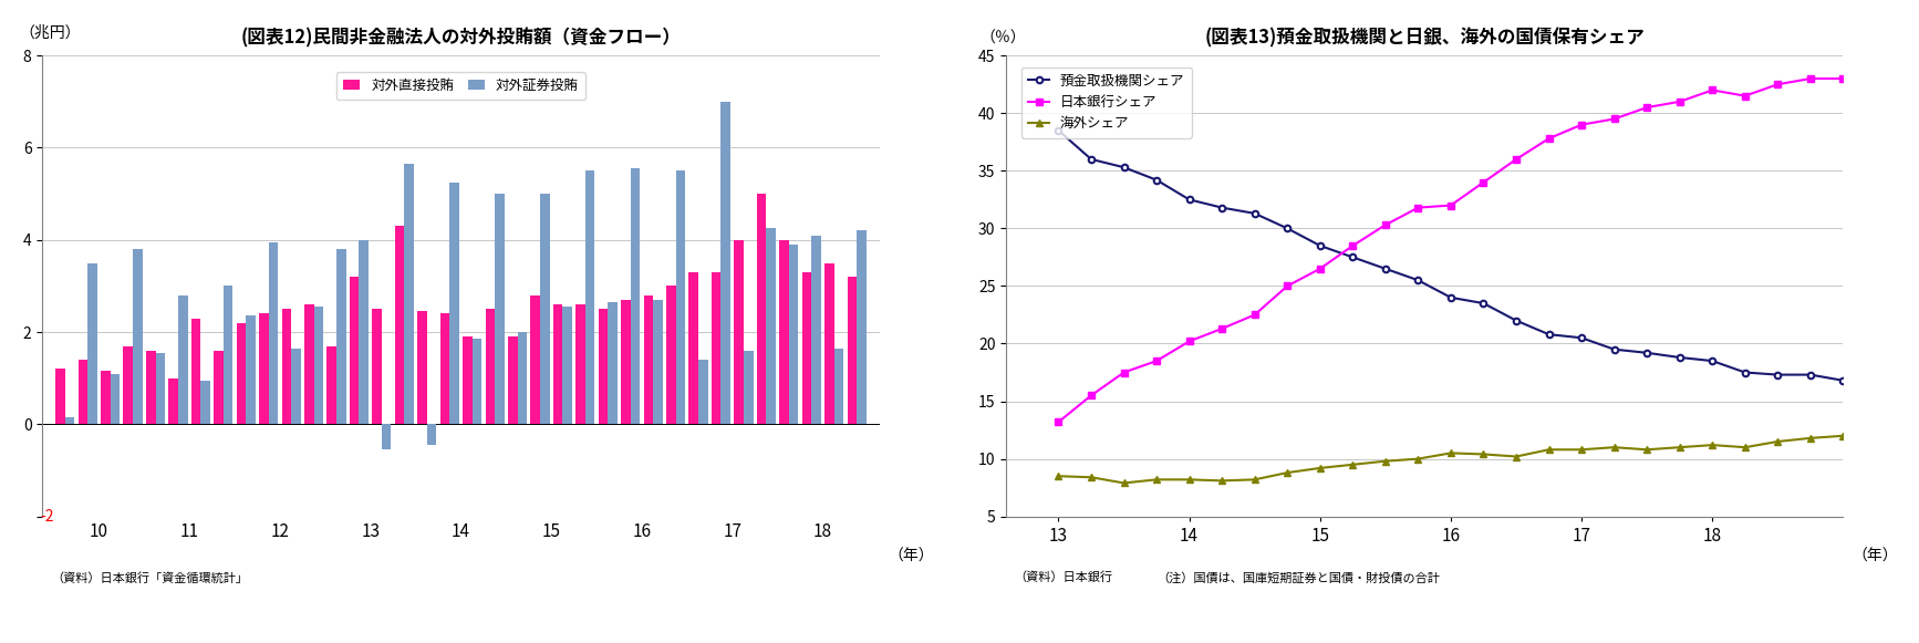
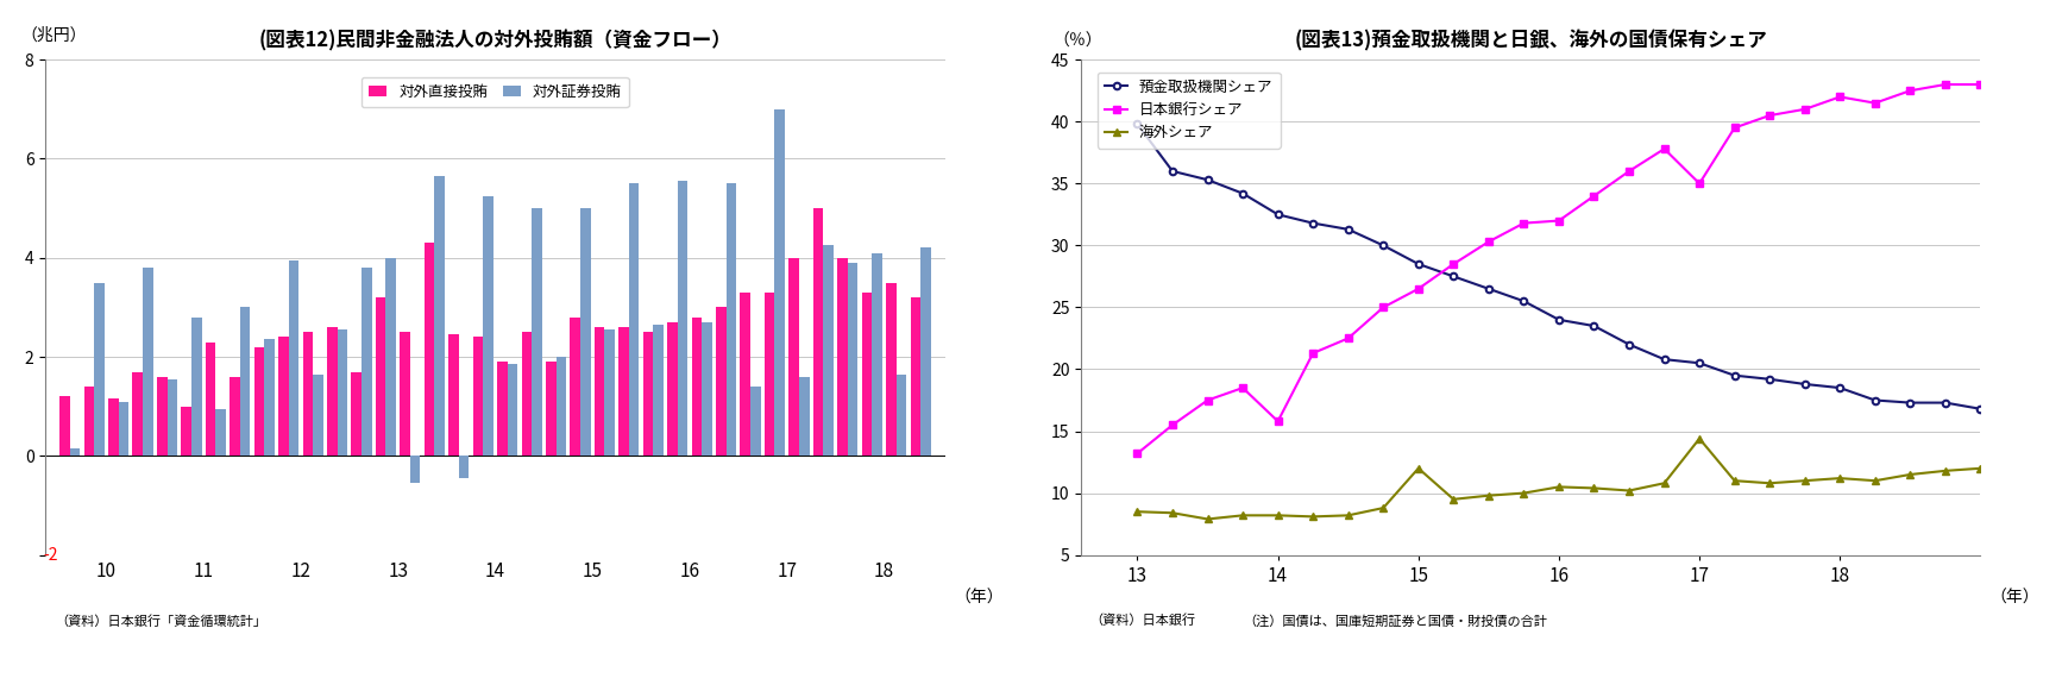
(図表13)預金取扱機関と日銀、海外の国債保有シェア/預金取扱機関シェア/13: 38.5 -> 39.8
(図表13)預金取扱機関と日銀、海外の国債保有シェア/日本銀行シェア/14: 20.2 -> 15.8
(図表13)預金取扱機関と日銀、海外の国債保有シェア/海外シェア/15: 9.2 -> 12.0
(図表13)預金取扱機関と日銀、海外の国債保有シェア/日本銀行シェア/17: 39.0 -> 35.0
(図表13)預金取扱機関と日銀、海外の国債保有シェア/海外シェア/17: 10.8 -> 14.4
